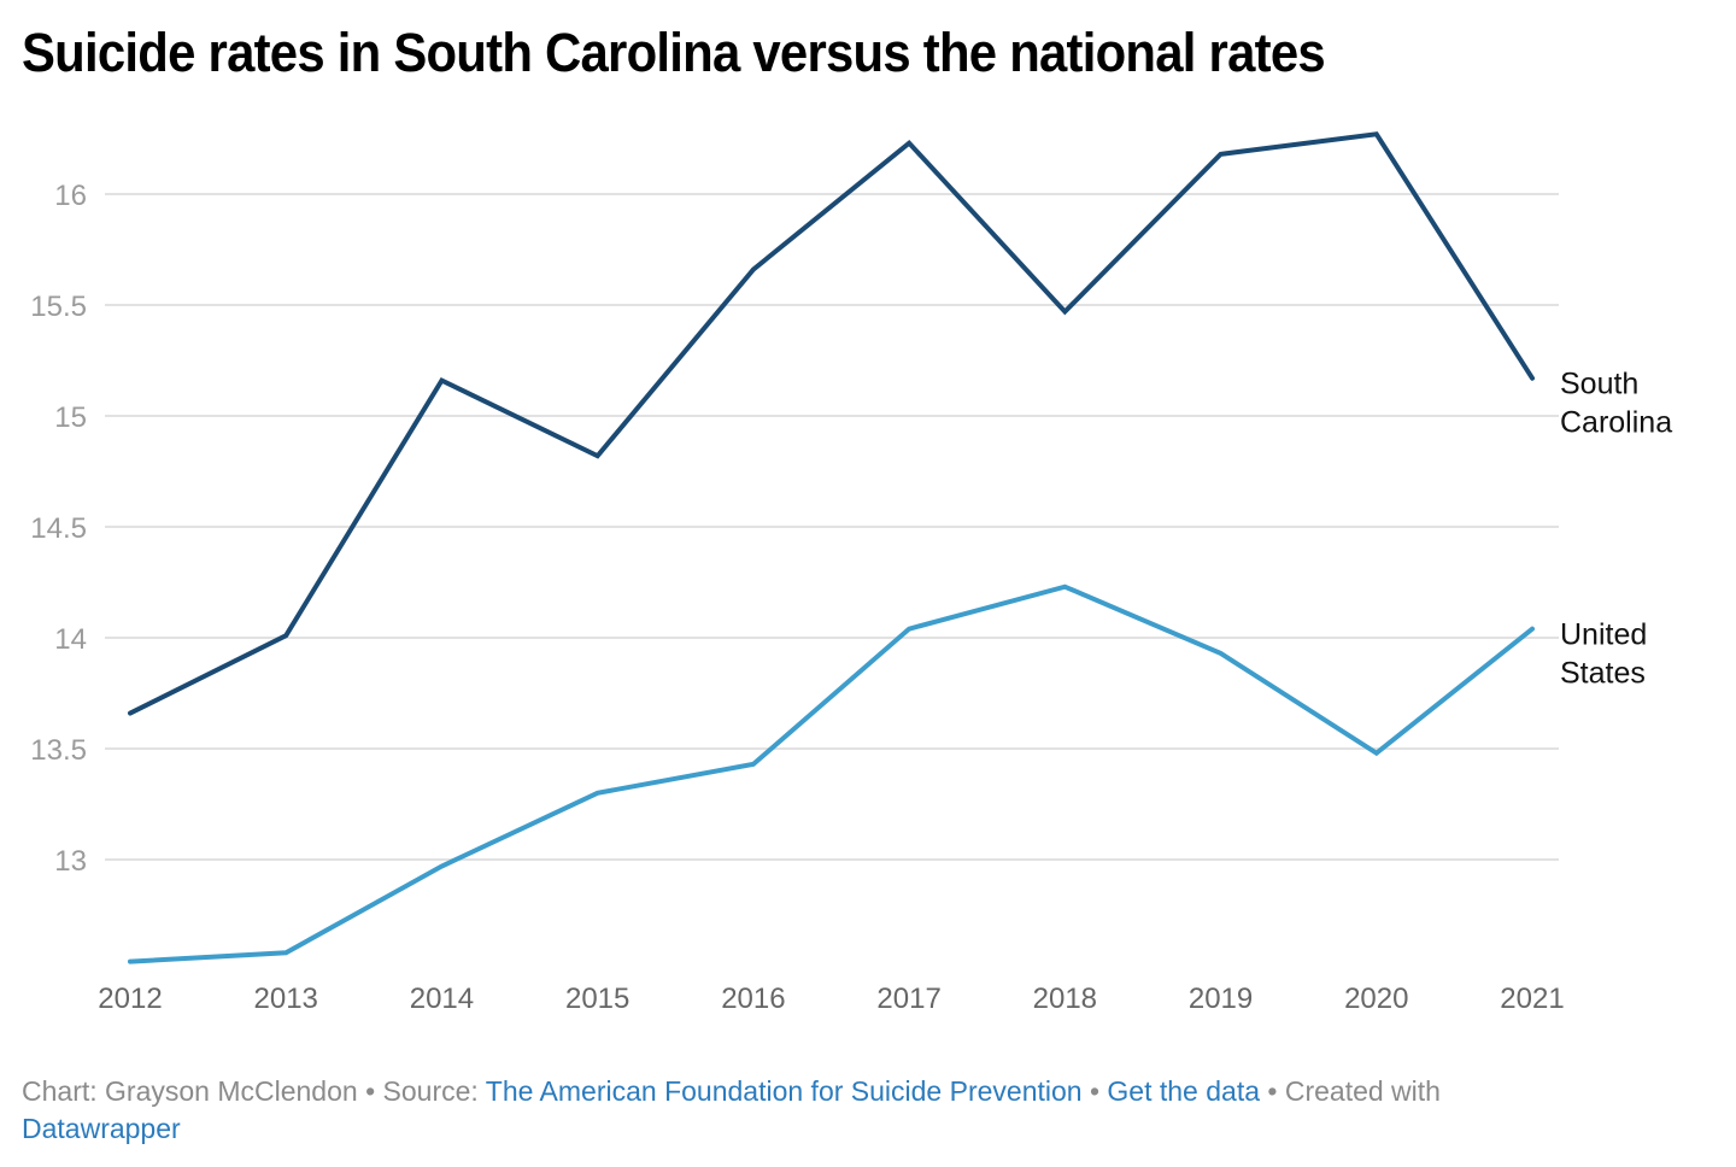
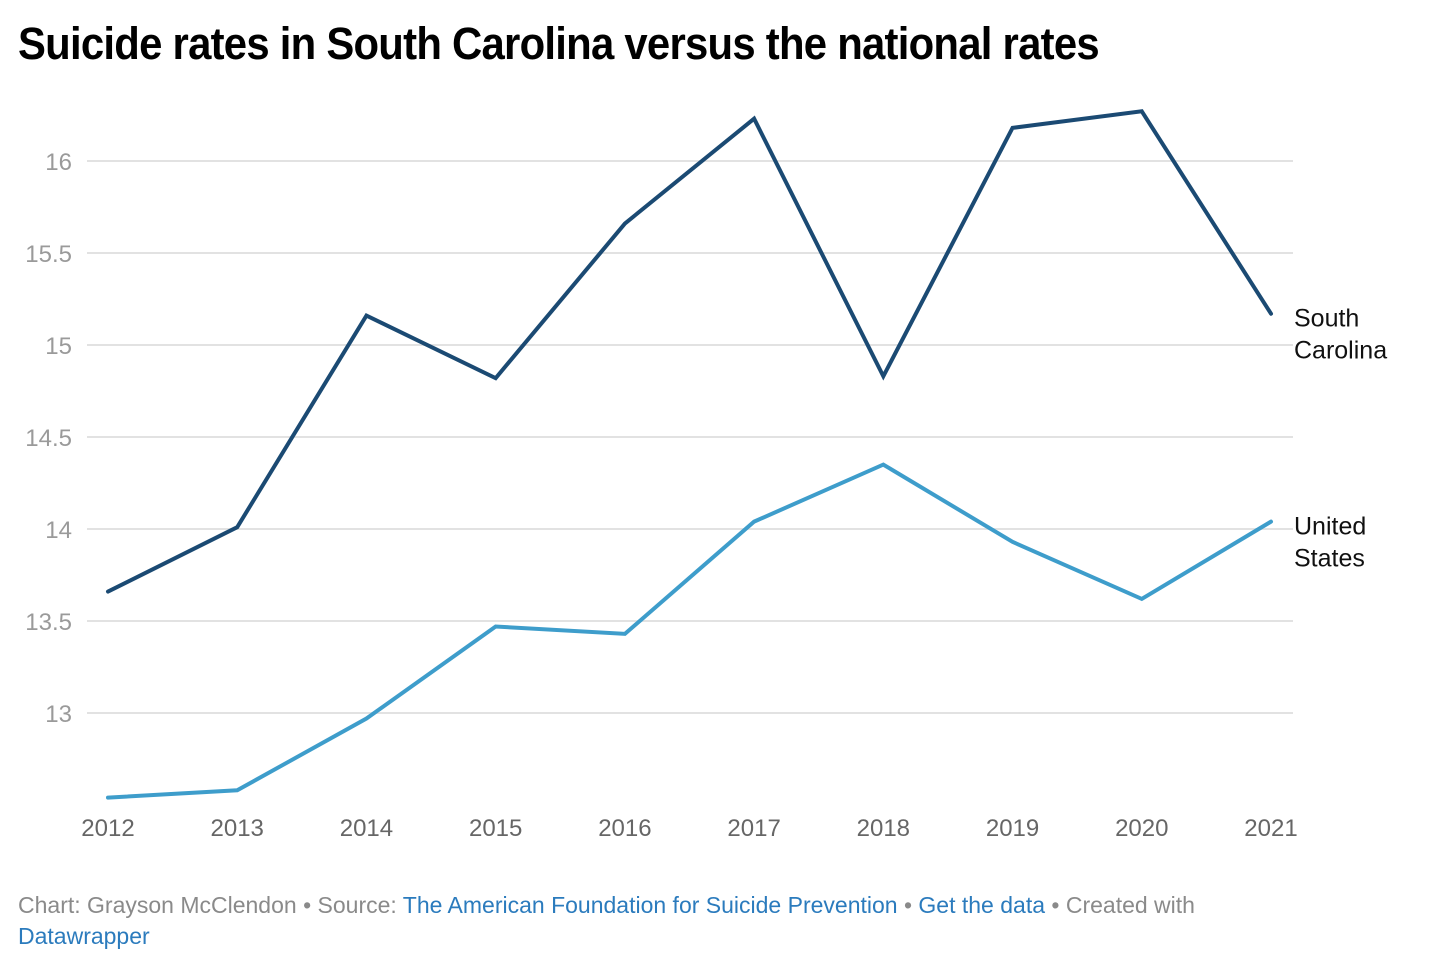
United States/2015: 13.30 -> 13.47
South Carolina/2018: 15.47 -> 14.83
United States/2018: 14.23 -> 14.35
United States/2020: 13.48 -> 13.62
